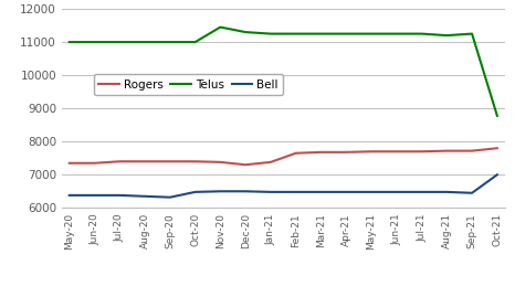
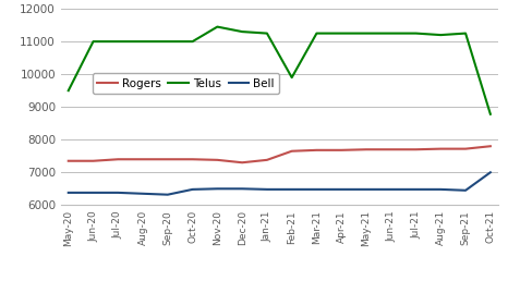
Telus/May-20: 11000 -> 9500
Telus/Feb-21: 11250 -> 9900
